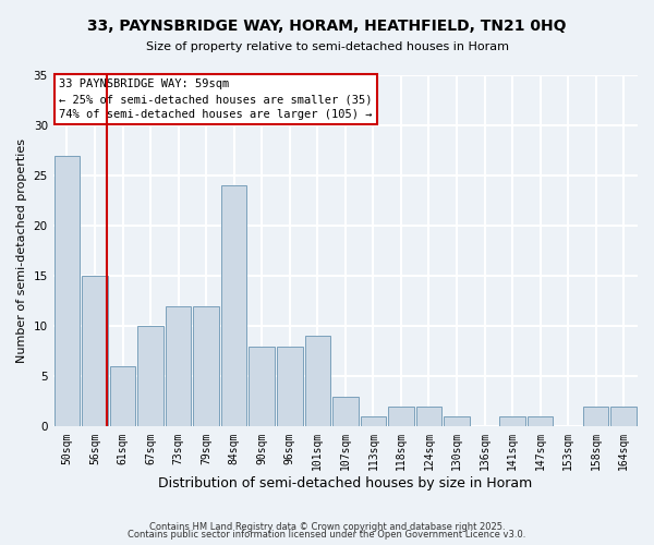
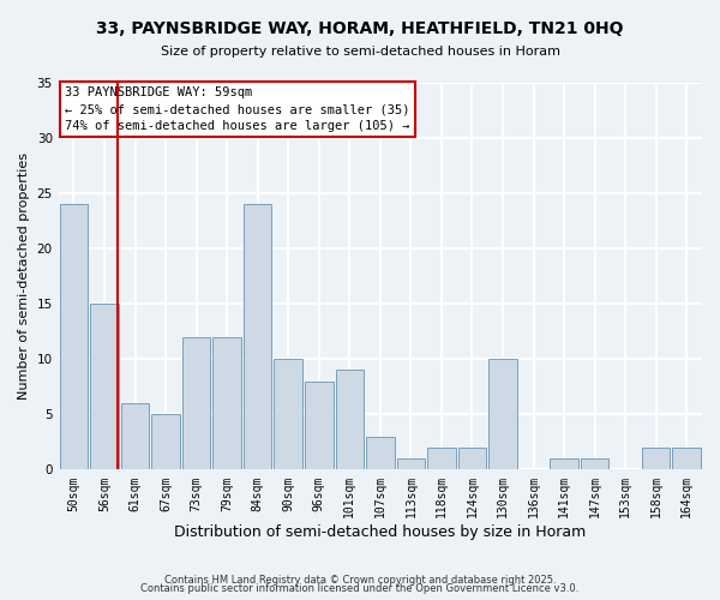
50sqm: 27 -> 24
67sqm: 10 -> 5
90sqm: 8 -> 10
130sqm: 1 -> 10
